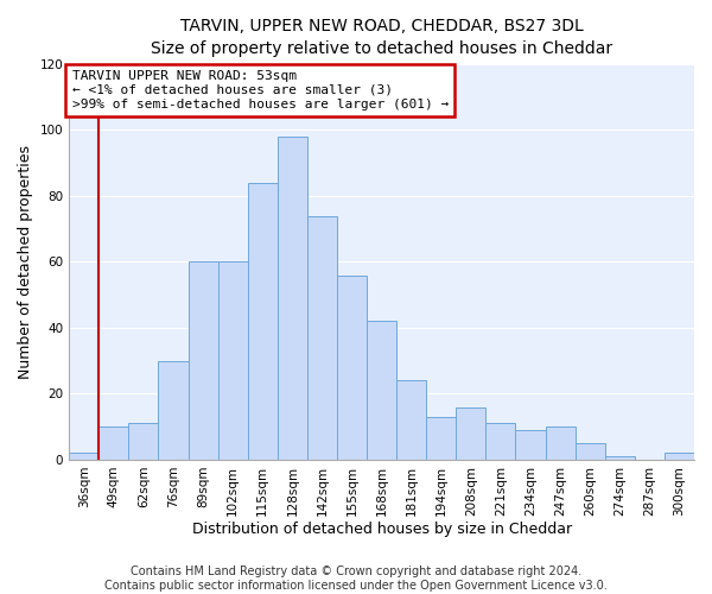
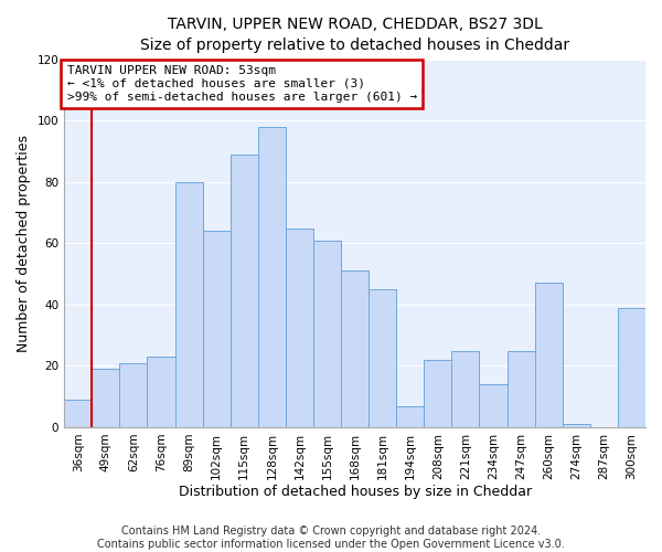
36sqm: 2 -> 9
49sqm: 10 -> 19
62sqm: 11 -> 21
76sqm: 30 -> 23
89sqm: 60 -> 80
102sqm: 60 -> 64
115sqm: 84 -> 89
142sqm: 74 -> 65
155sqm: 56 -> 61
168sqm: 42 -> 51
181sqm: 24 -> 45
194sqm: 13 -> 7
208sqm: 16 -> 22
221sqm: 11 -> 25
234sqm: 9 -> 14
247sqm: 10 -> 25
260sqm: 5 -> 47
300sqm: 2 -> 39
